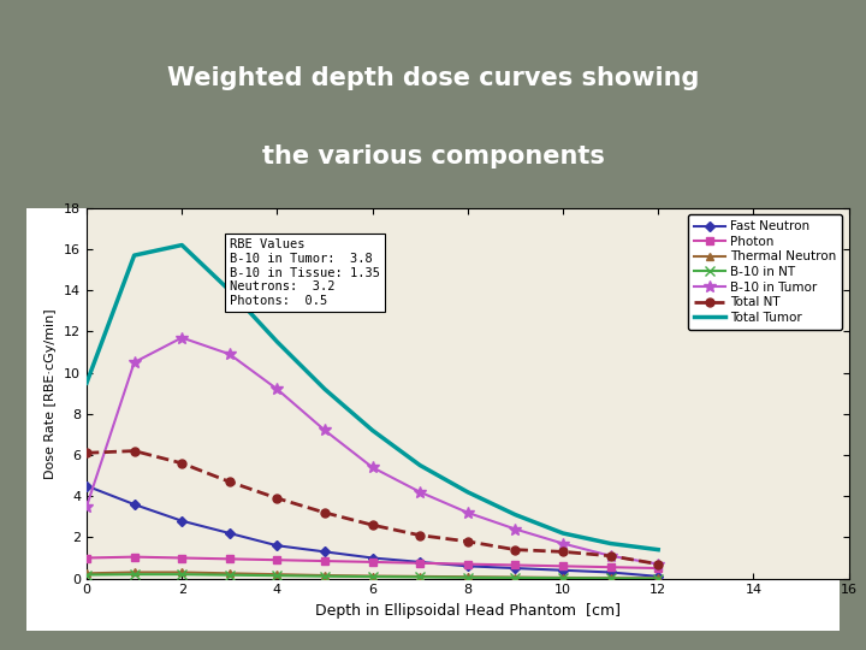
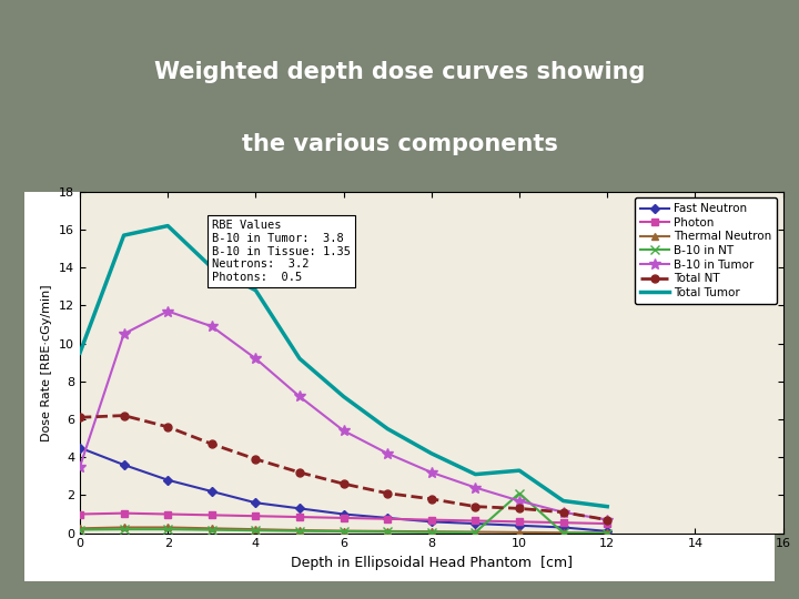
Total Tumor/4: 11.5 -> 12.8
B-10 in NT/10: 0.0 -> 2.1
Total Tumor/10: 2.2 -> 3.3
